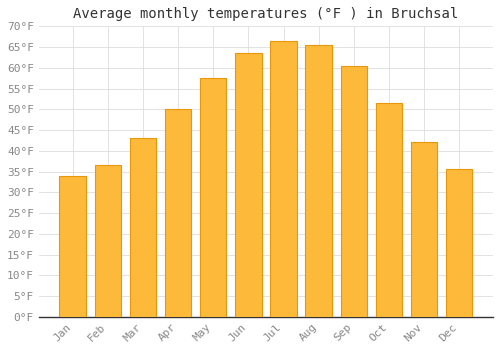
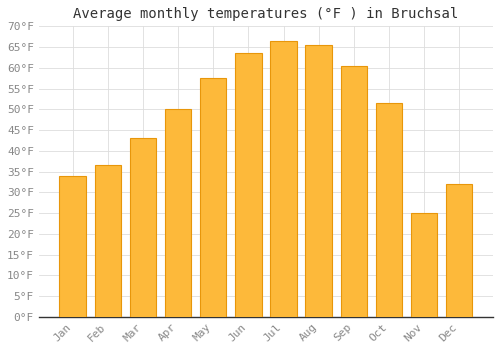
Nov: 42.0°F -> 25.0°F
Dec: 35.5°F -> 32.0°F
